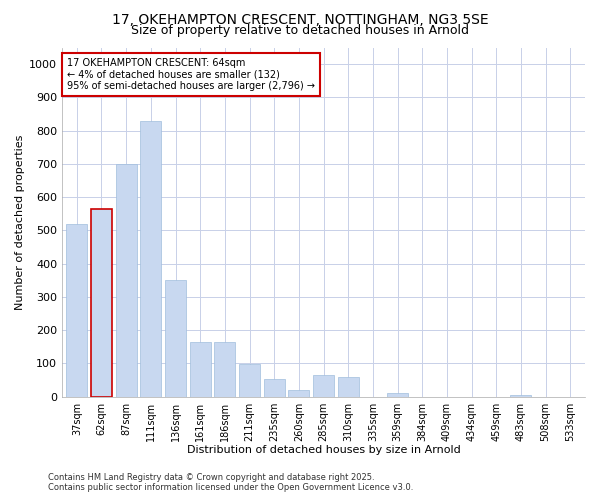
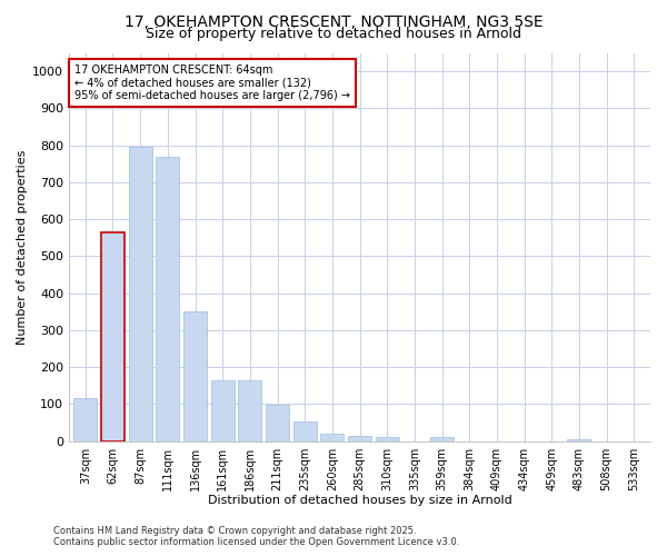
37sqm: 520 -> 115
87sqm: 700 -> 795
111sqm: 830 -> 770
285sqm: 65 -> 15
310sqm: 60 -> 10
